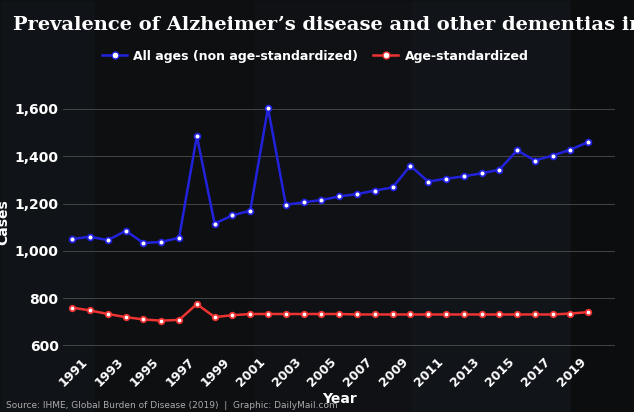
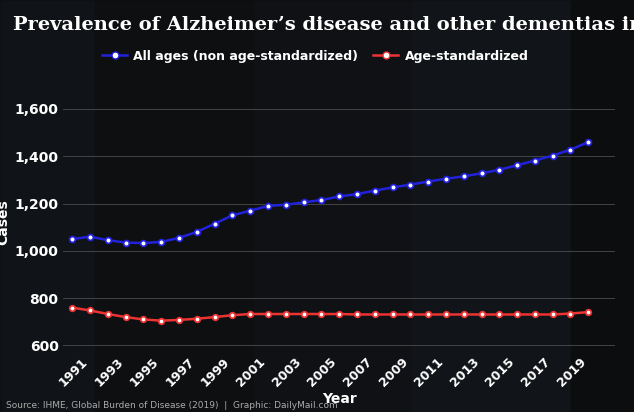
All ages (non age-standardized)/1993: 1,085 -> 1,035
All ages (non age-standardized)/1997: 1,485 -> 1,080
Age-standardized/1997: 775 -> 713
All ages (non age-standardized)/2001: 1,605 -> 1,190
All ages (non age-standardized)/2009: 1,360 -> 1,280
All ages (non age-standardized)/2015: 1,425 -> 1,362
